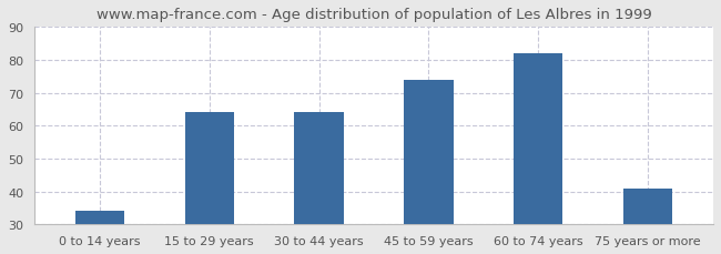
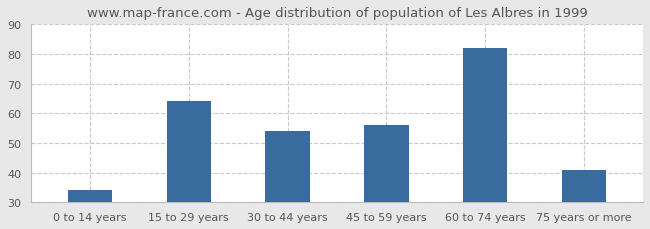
30 to 44 years: 64 -> 54
45 to 59 years: 74 -> 56
